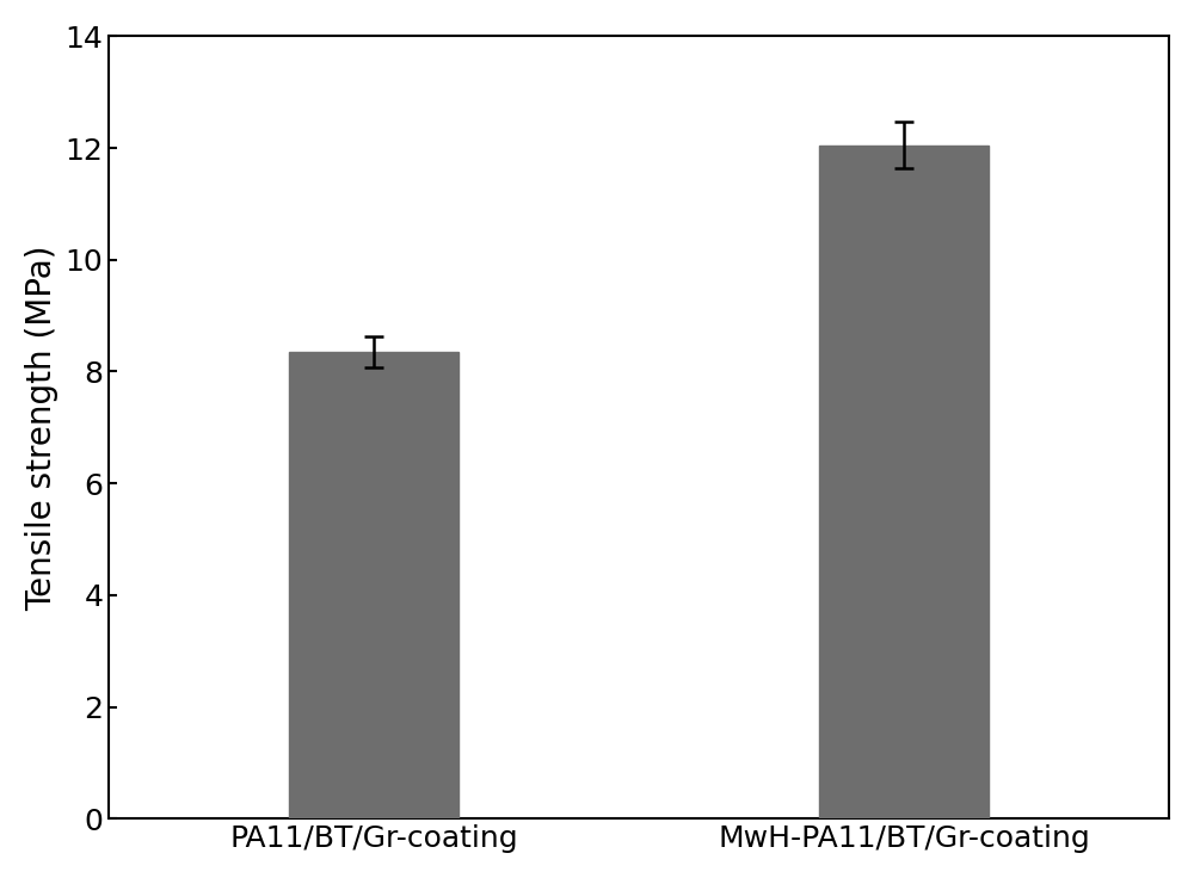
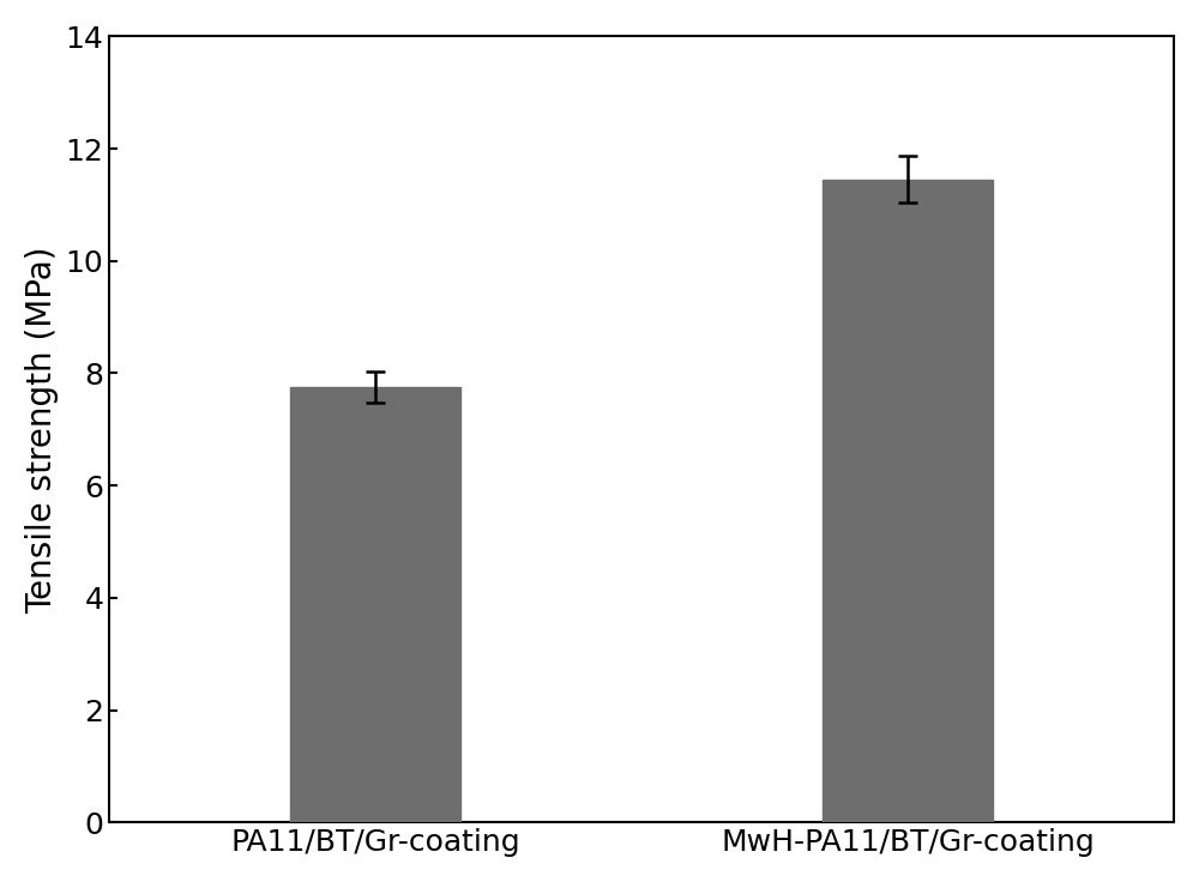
PA11/BT/Gr-coating: 8.35 -> 7.75
MwH-PA11/BT/Gr-coating: 12.05 -> 11.45
